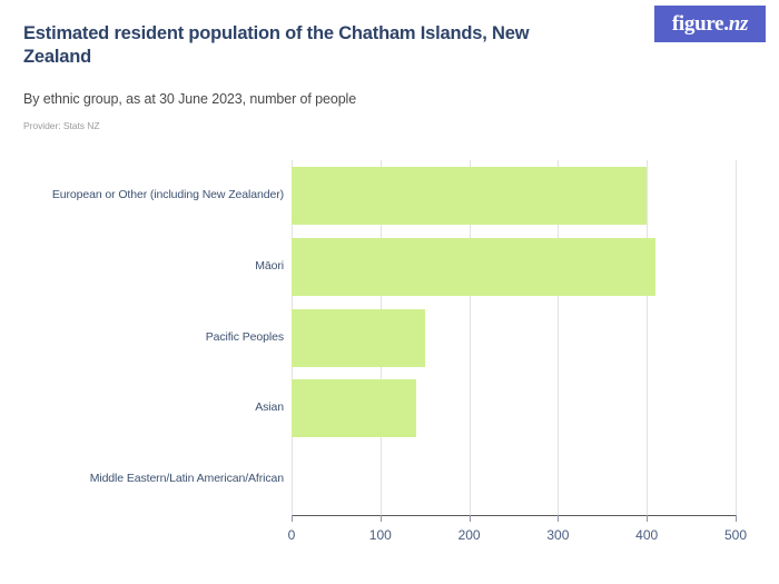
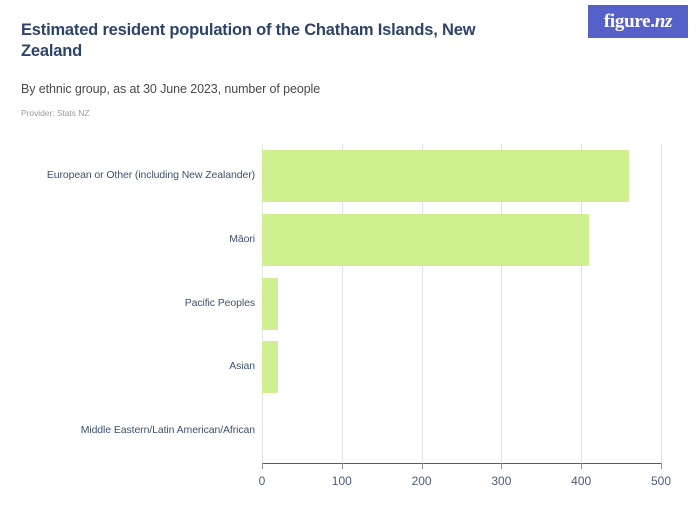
European or Other (including New Zealander): 400 -> 460
Pacific Peoples: 150 -> 20
Asian: 140 -> 20
